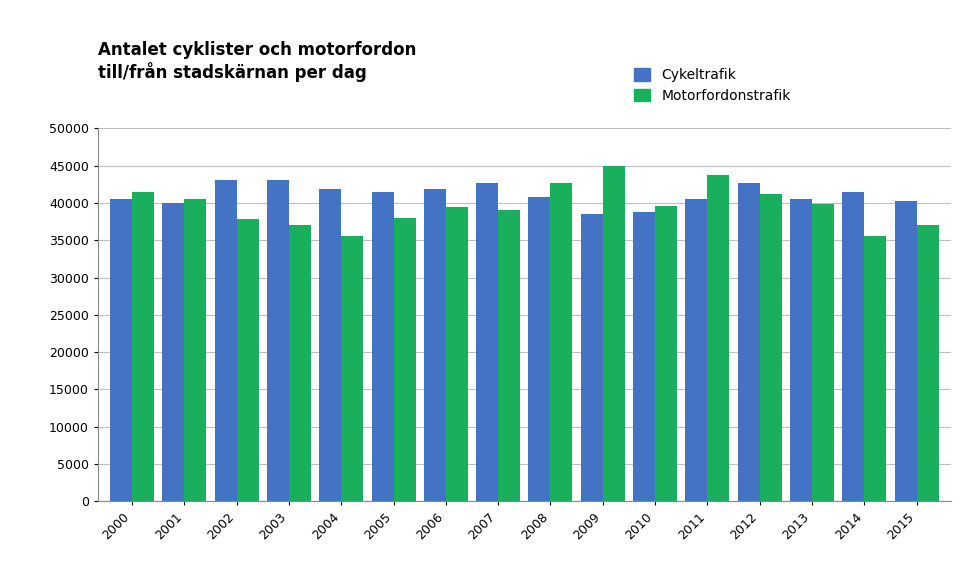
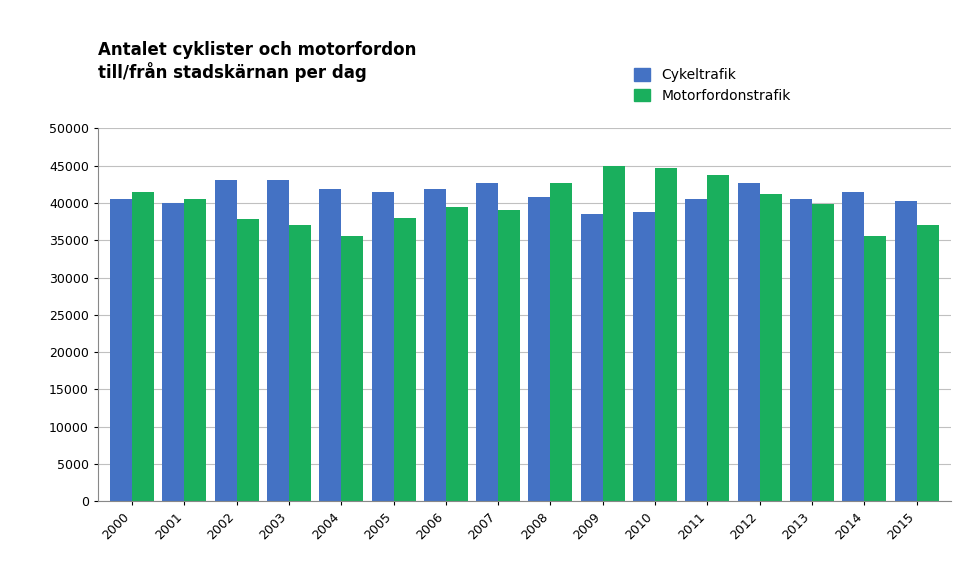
Motorfordonstrafik/2010: 39600 -> 44700
